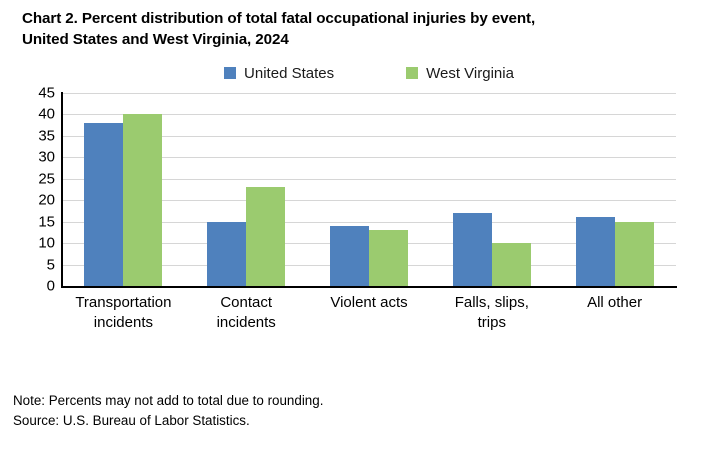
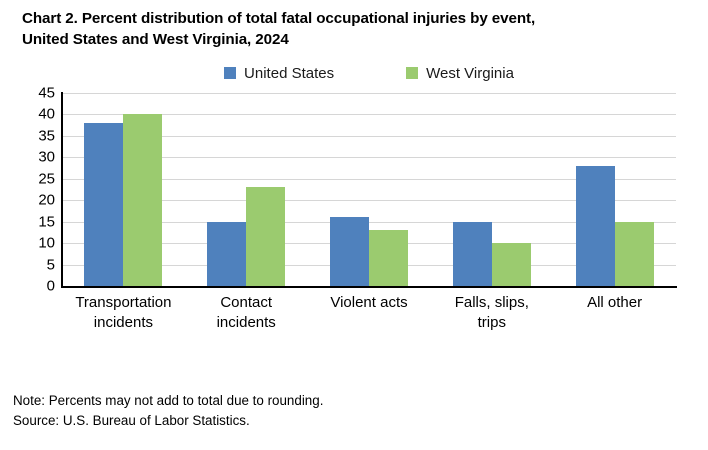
United States/Violent acts: 14 -> 16
United States/Falls, slips, trips: 17 -> 15
United States/All other: 16 -> 28
